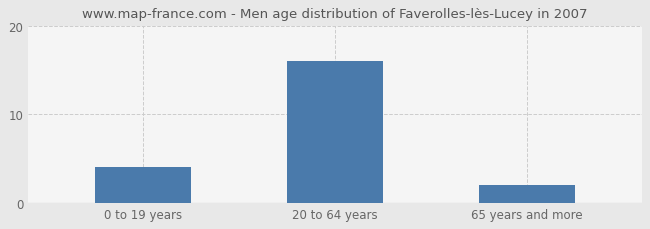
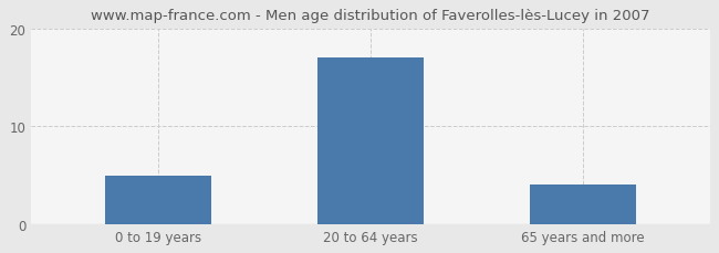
0 to 19 years: 4 -> 5
20 to 64 years: 16 -> 17
65 years and more: 2 -> 4
